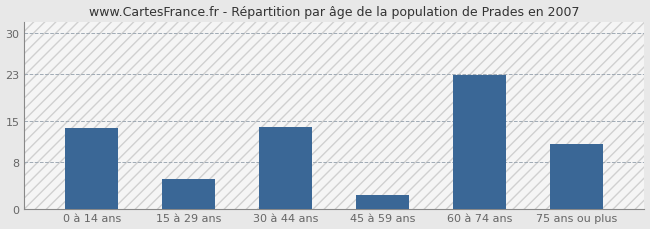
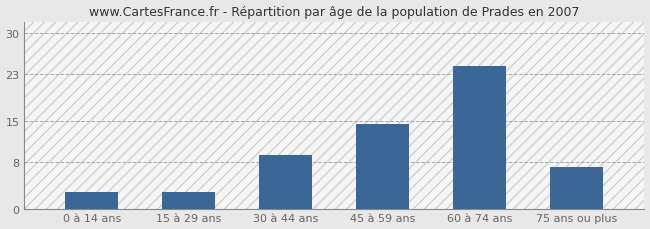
0 à 14 ans: 13.8 -> 3.0
15 à 29 ans: 5.2 -> 3.0
30 à 44 ans: 14.0 -> 9.2
45 à 59 ans: 2.4 -> 14.5
60 à 74 ans: 22.8 -> 24.5
75 ans ou plus: 11.2 -> 7.2
